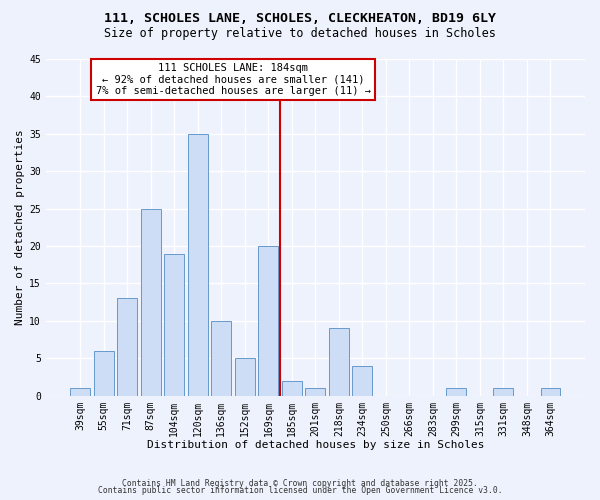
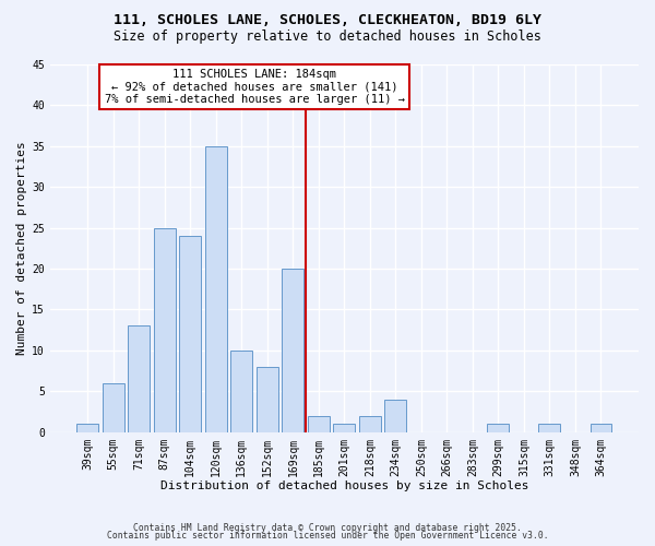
104sqm: 19 -> 24
152sqm: 5 -> 8
218sqm: 9 -> 2
